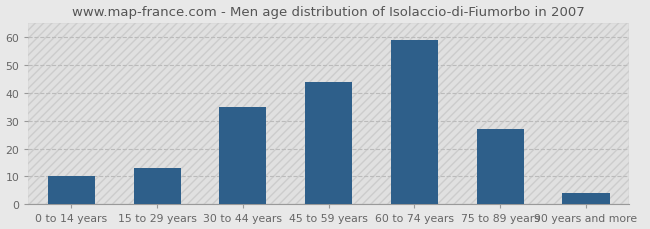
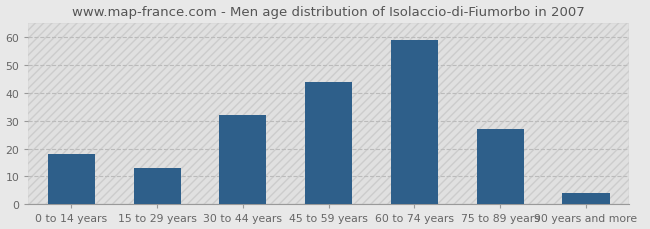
0 to 14 years: 10 -> 18
30 to 44 years: 35 -> 32
